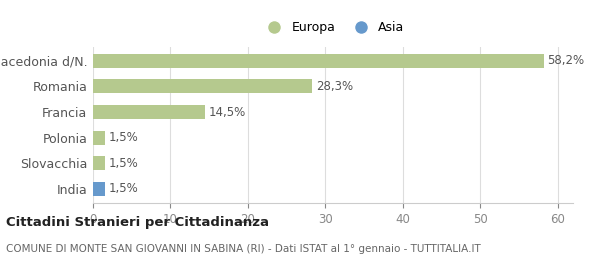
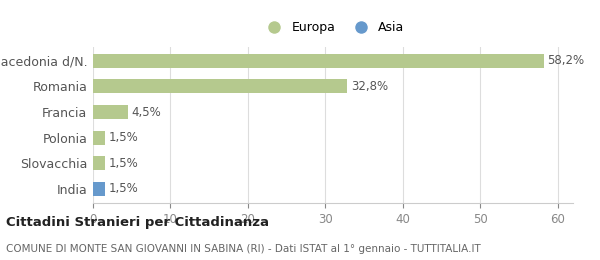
Romania: 28,3% -> 32,8%
Francia: 14,5% -> 4,5%
